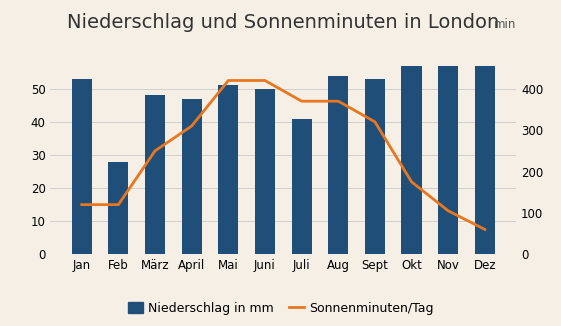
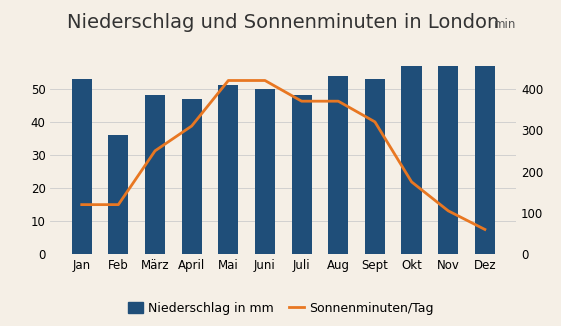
Niederschlag in mm/Feb: 28 -> 36
Niederschlag in mm/Juli: 41 -> 48
